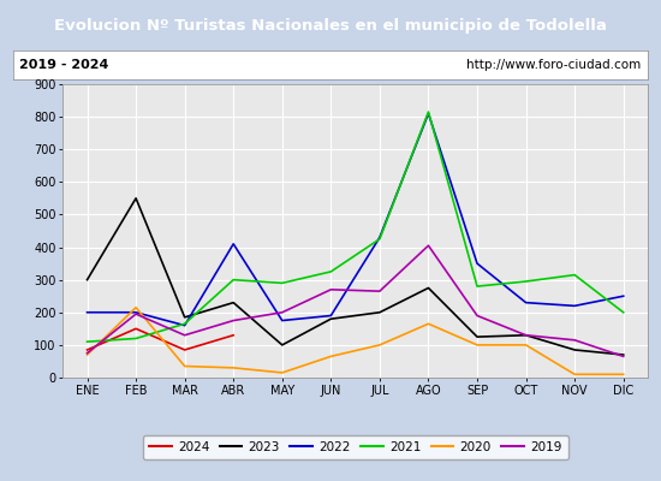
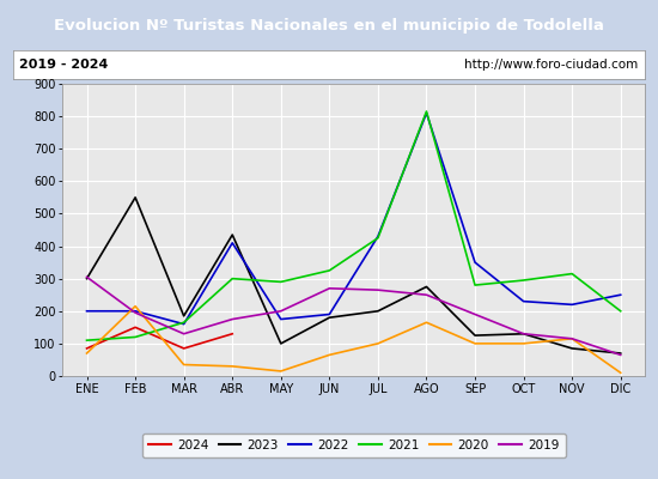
2019/ENE: 75 -> 305
2023/ABR: 230 -> 435
2019/AGO: 405 -> 250
2020/NOV: 10 -> 115
